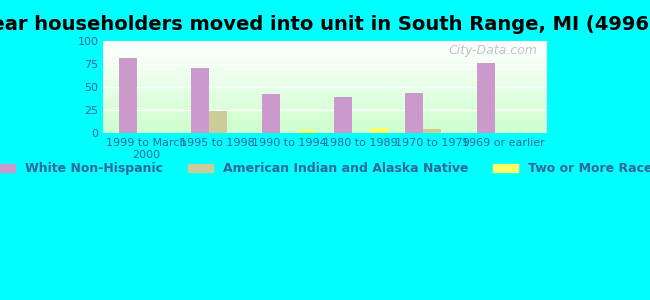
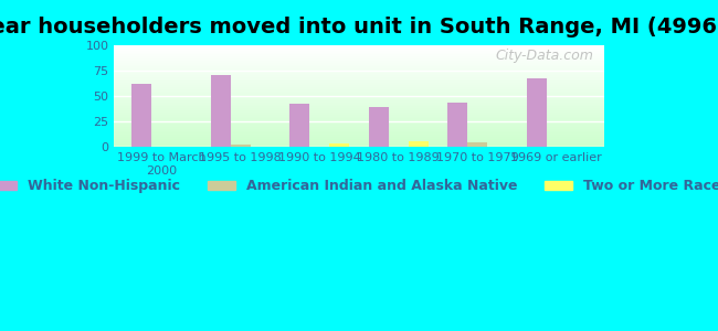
White Non-Hispanic/1999 to March 2000: 82 -> 62
American Indian and Alaska Native/1995 to 1998: 24 -> 3
White Non-Hispanic/1969 or earlier: 76 -> 68
